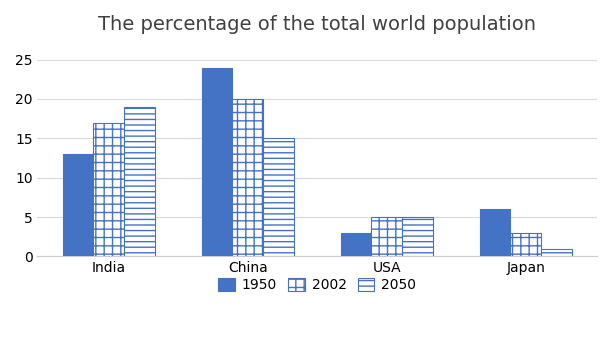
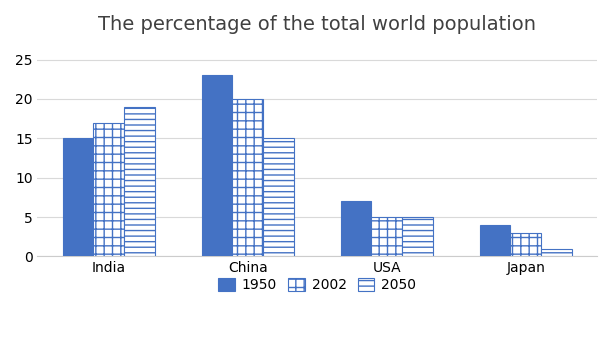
1950/India: 13 -> 15
1950/China: 24 -> 23
1950/USA: 3 -> 7
1950/Japan: 6 -> 4
